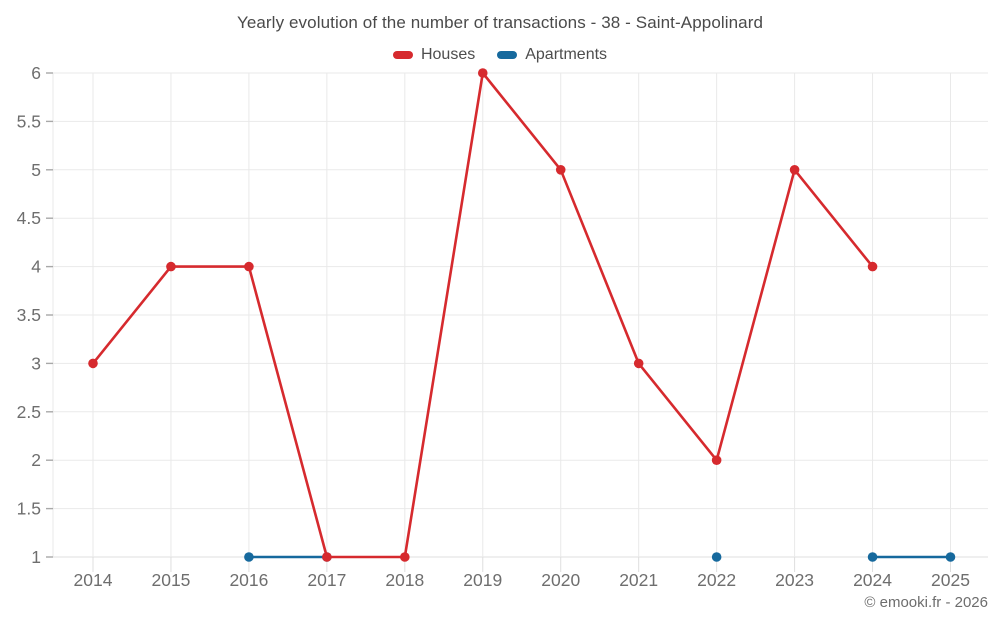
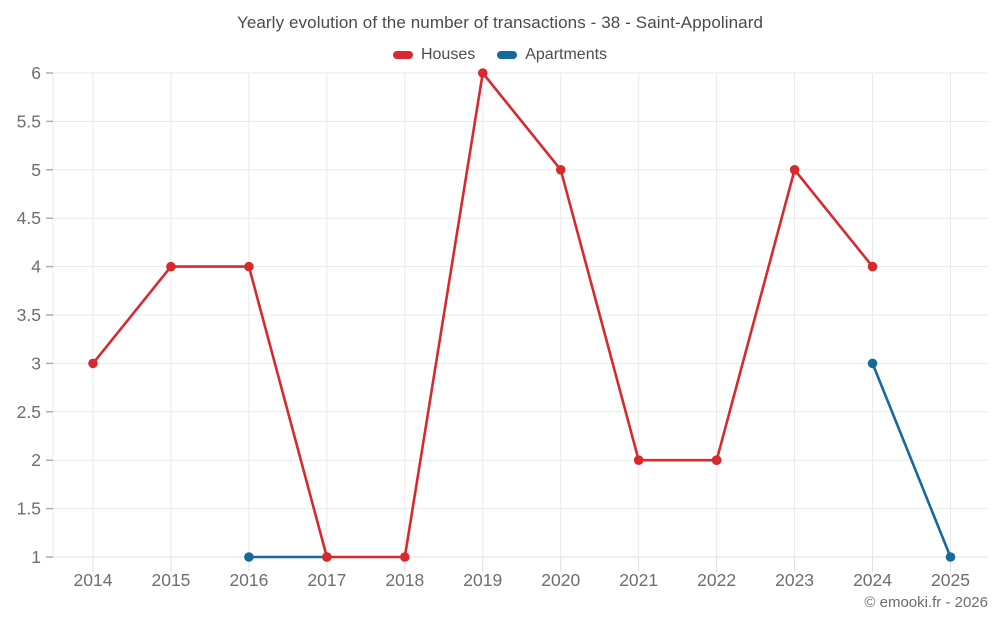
Houses/2021: 3 -> 2
Apartments/2022: 1 -> 2
Apartments/2024: 1 -> 3
